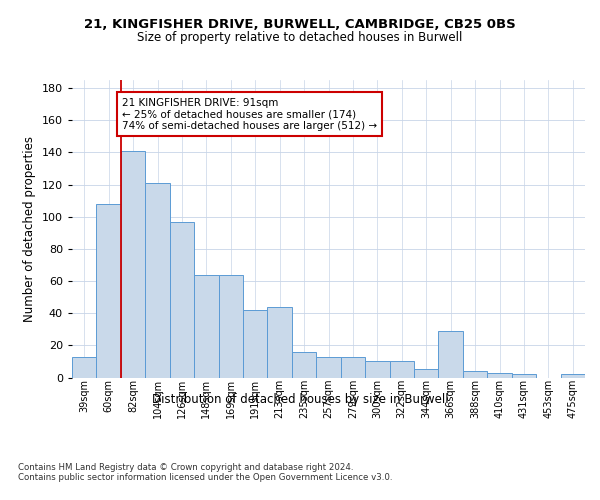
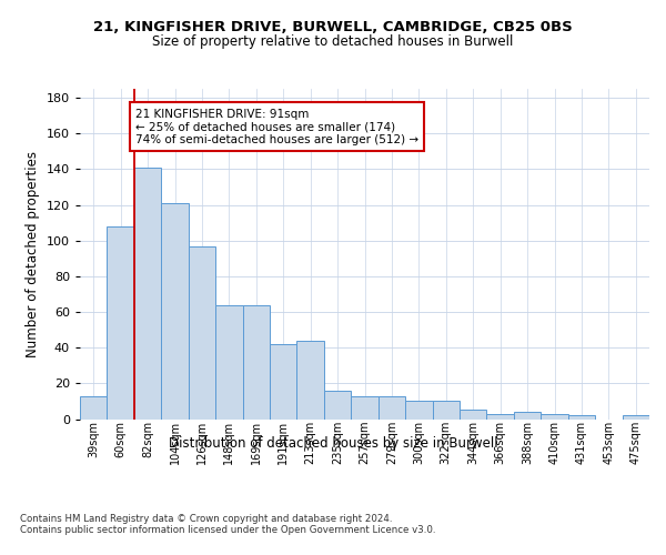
366sqm: 29 -> 3
